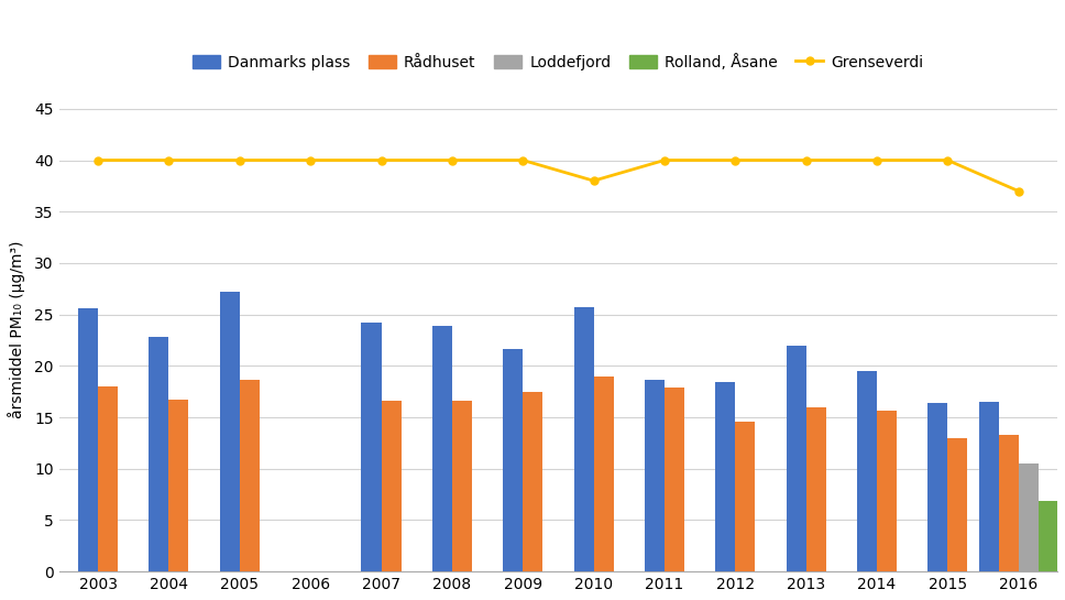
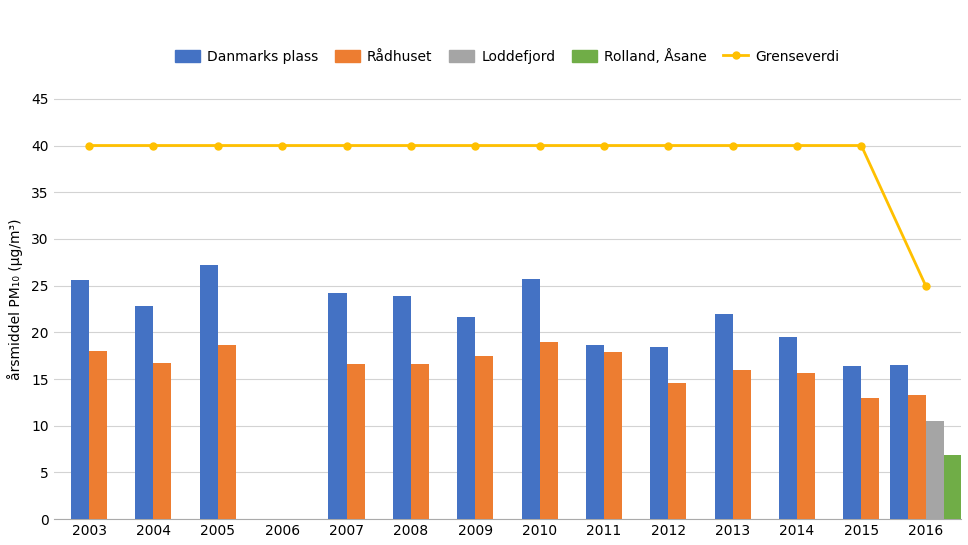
Grenseverdi/2010: 38 -> 40
Grenseverdi/2016: 37 -> 25
